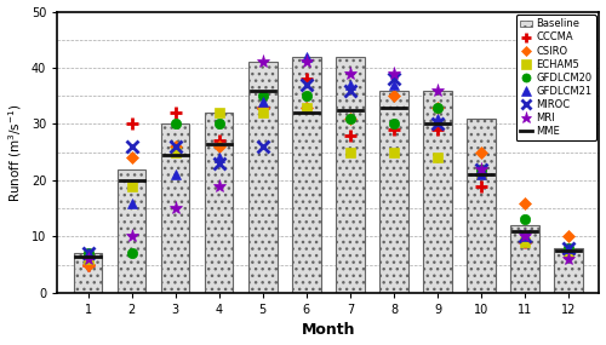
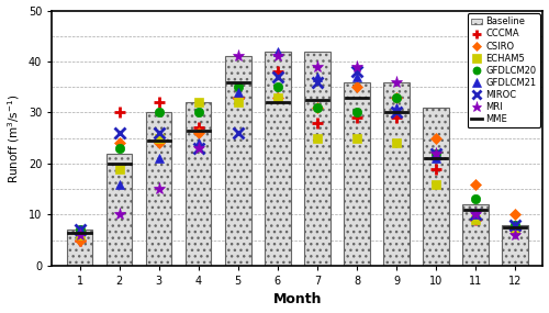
GFDLCM20/2: 7 -> 23
CSIRO/3: 26 -> 24
MRI/4: 19 -> 23
ECHAM5/10: 21 -> 16
